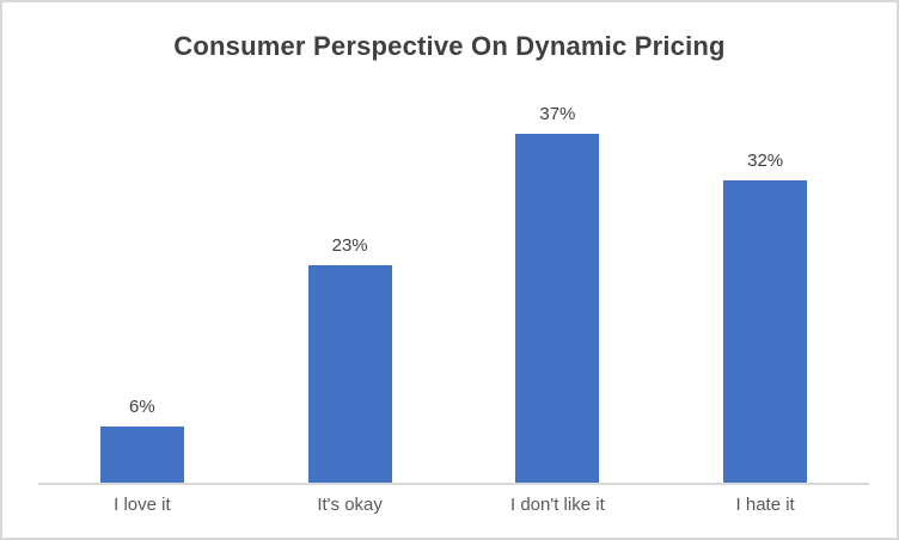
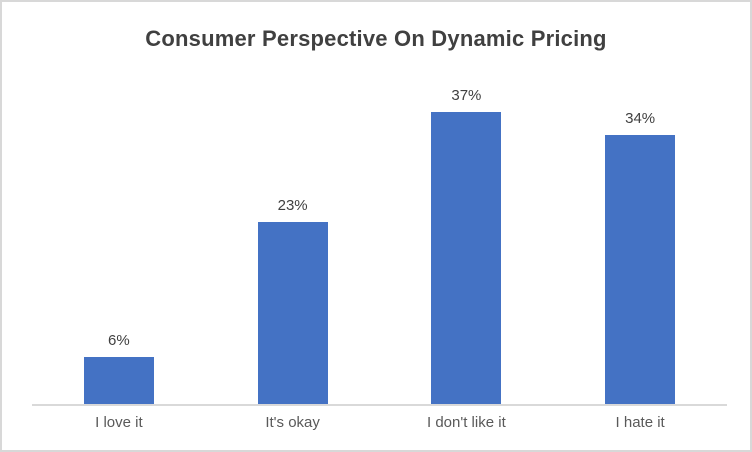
I hate it: 32% -> 34%
